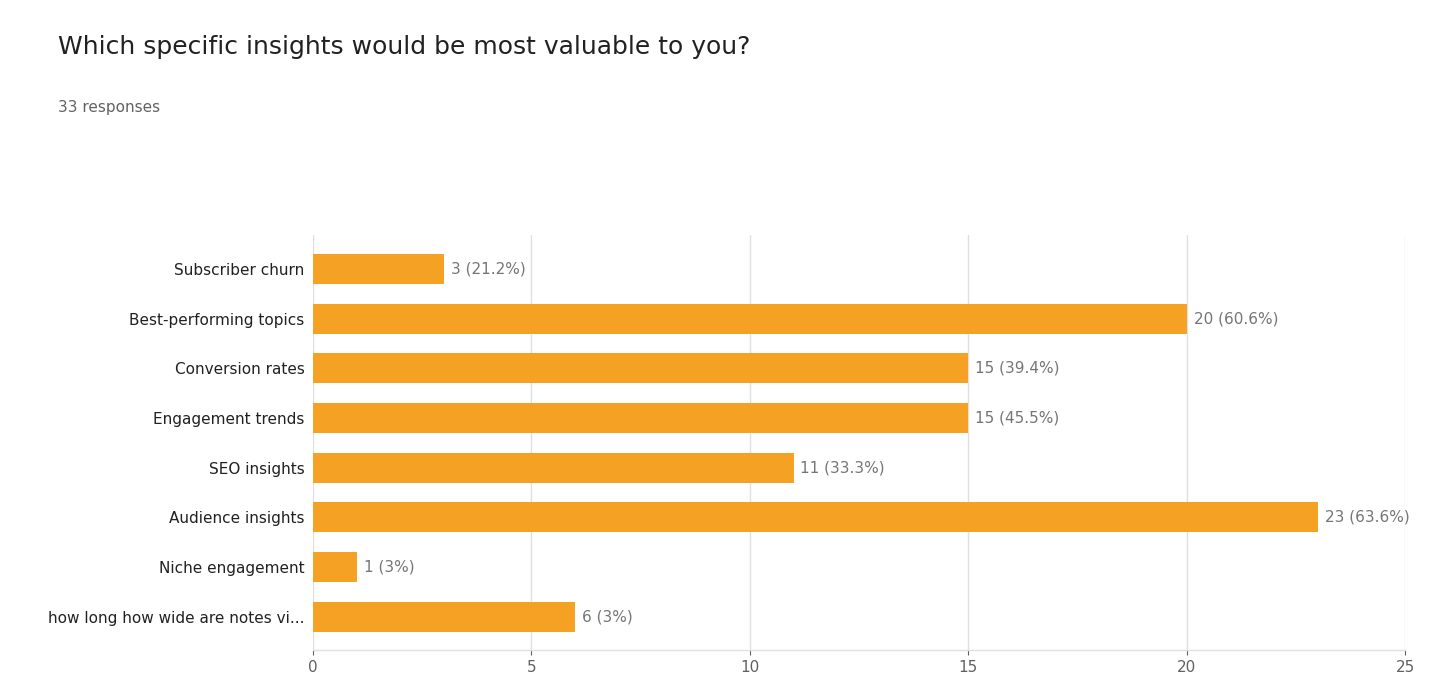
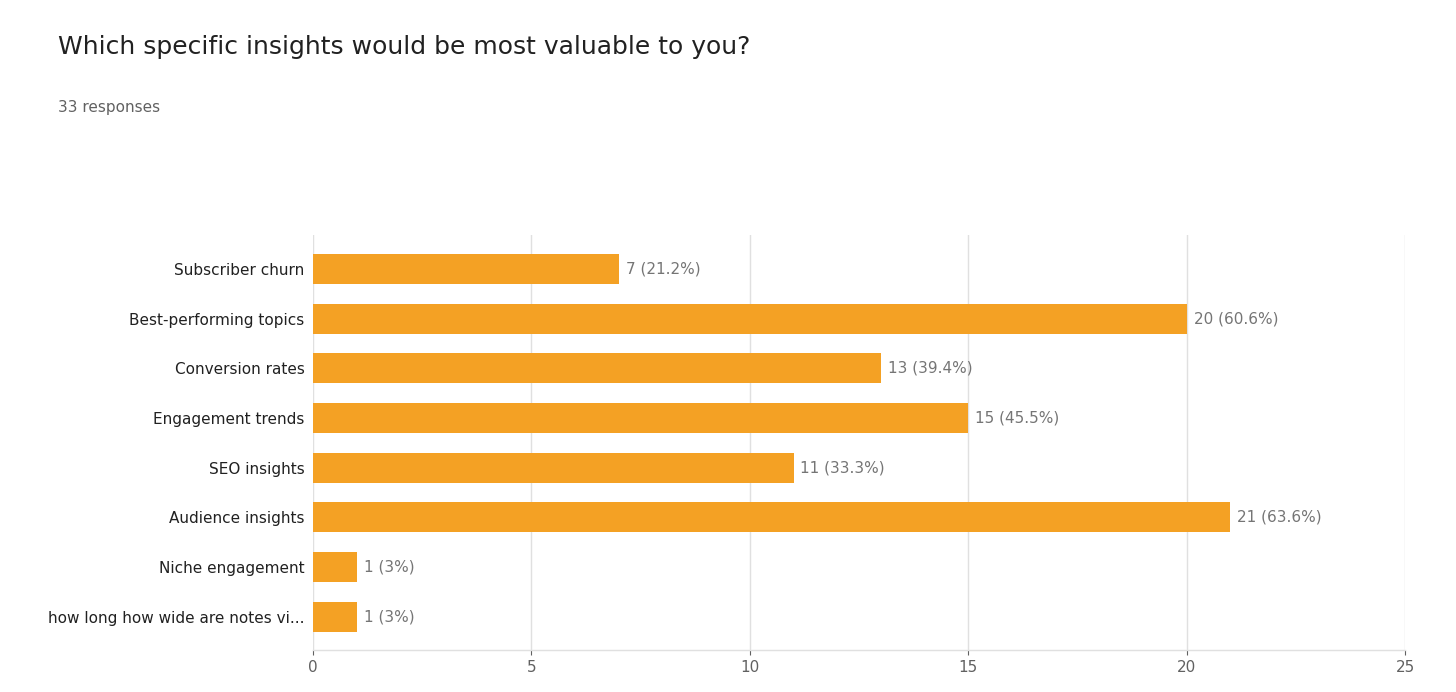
Subscriber churn: 3 -> 7
Conversion rates: 15 -> 13
Audience insights: 23 -> 21
how long how wide are notes vi...: 6 -> 1
